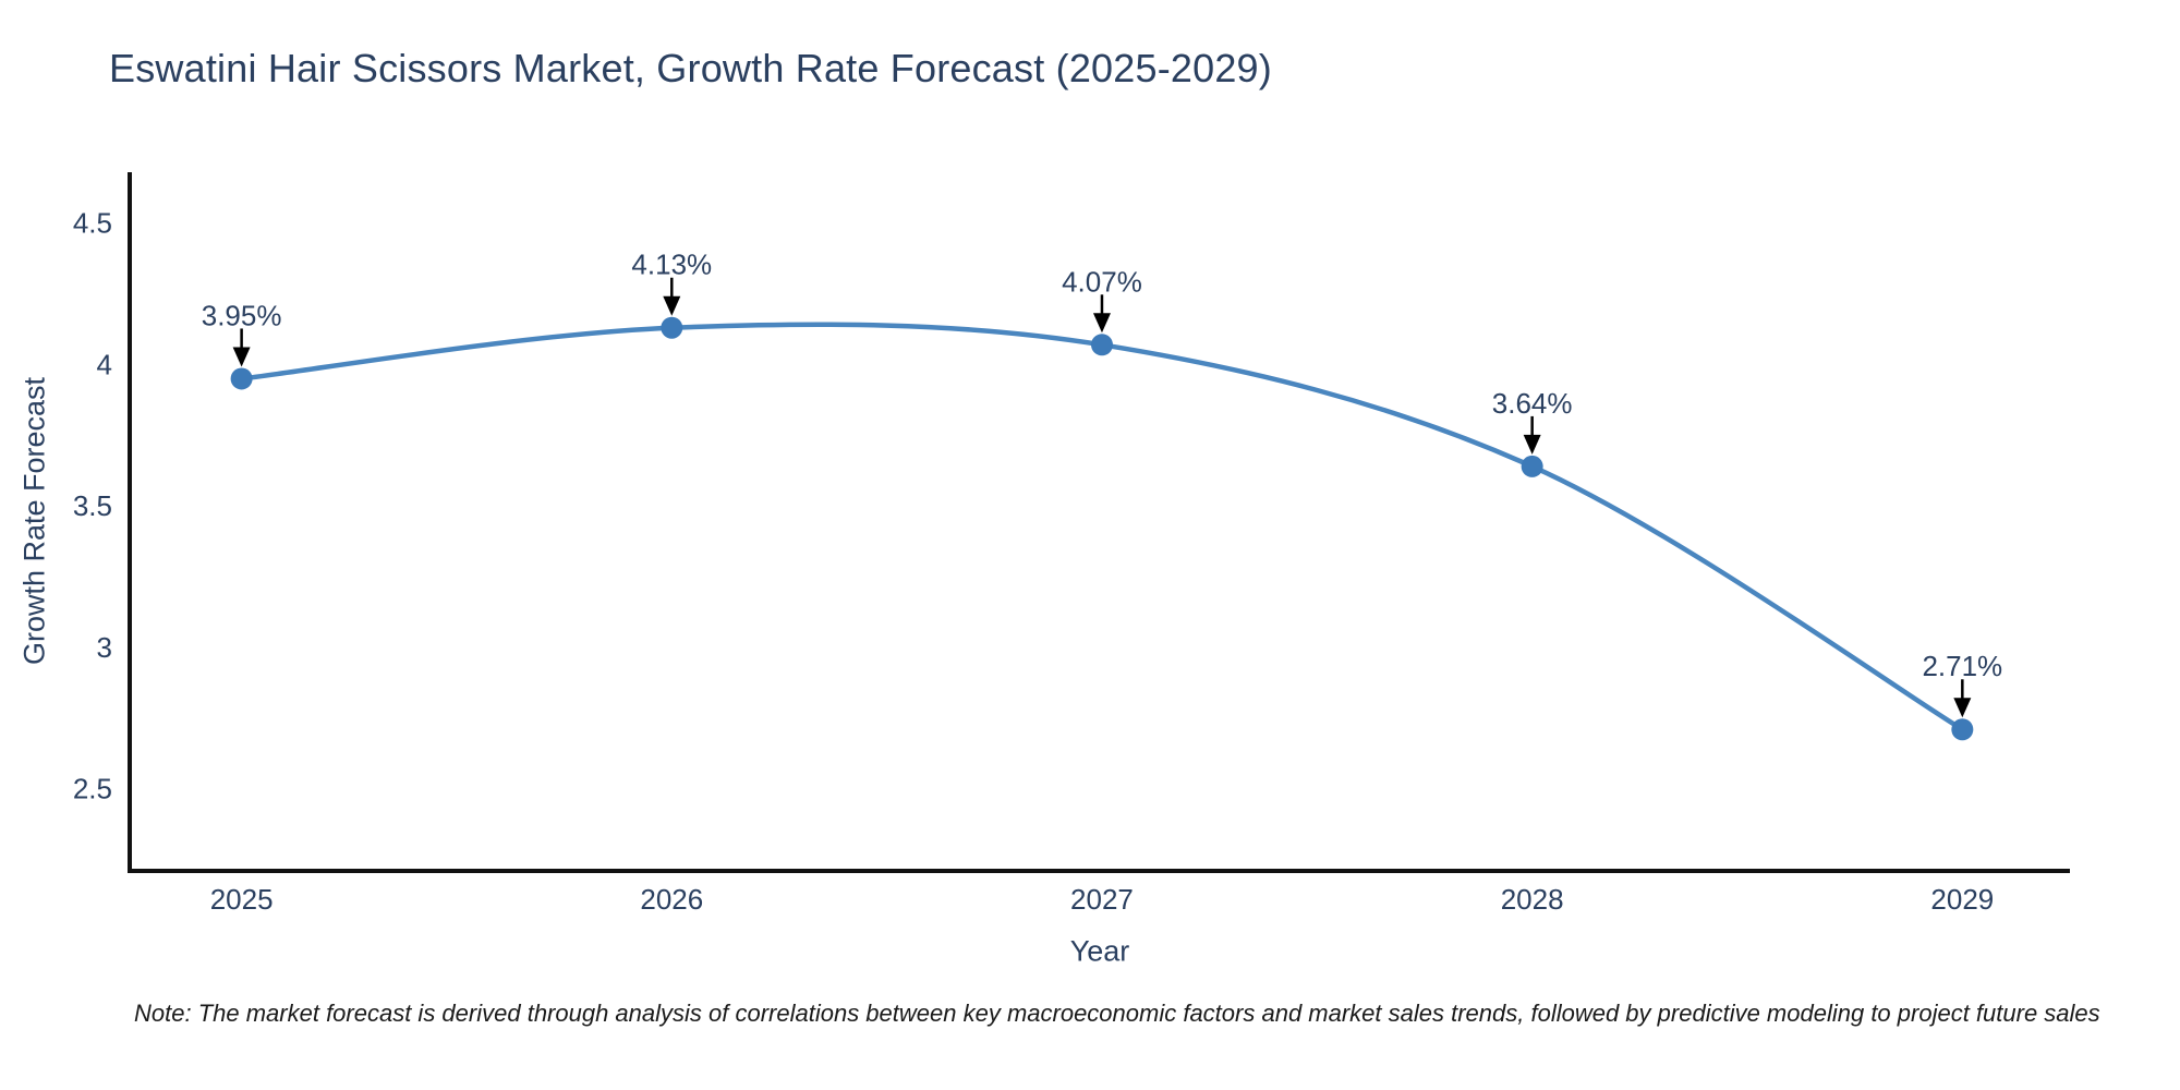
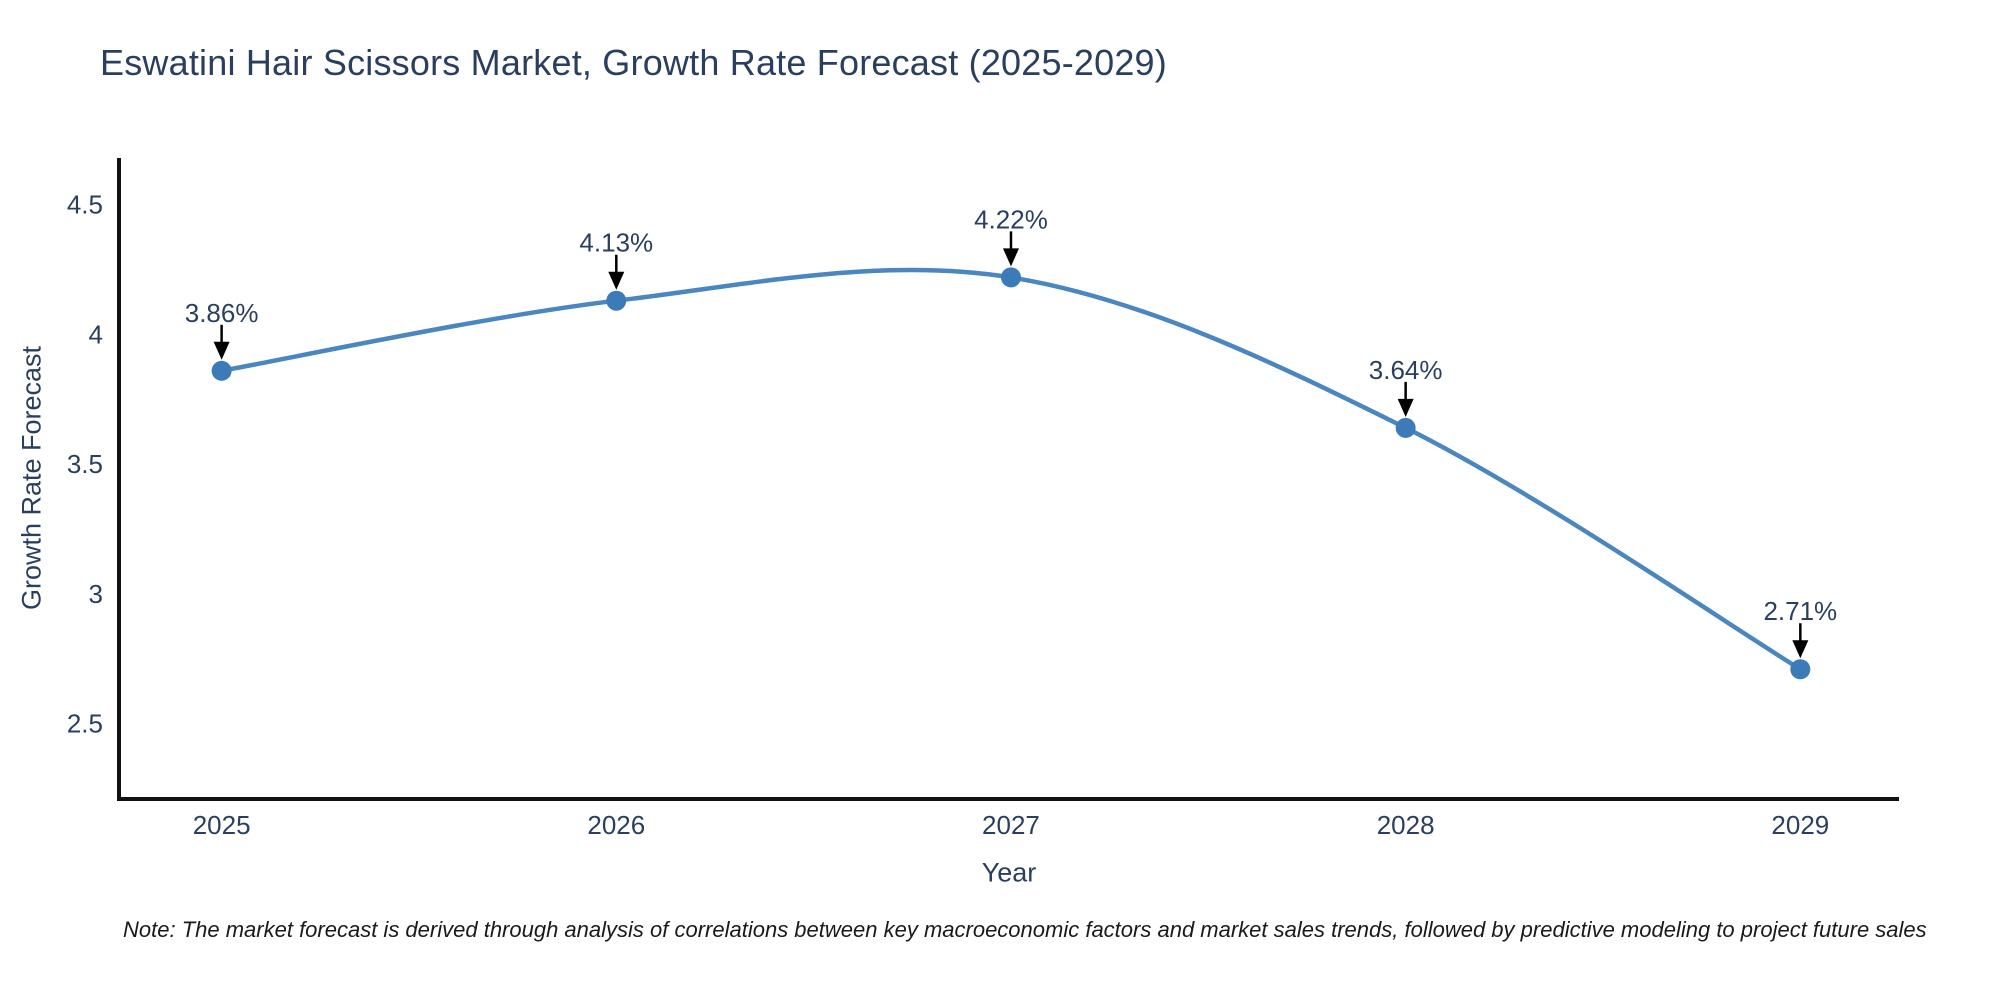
2025: 3.95% -> 3.86%
2027: 4.07% -> 4.22%
